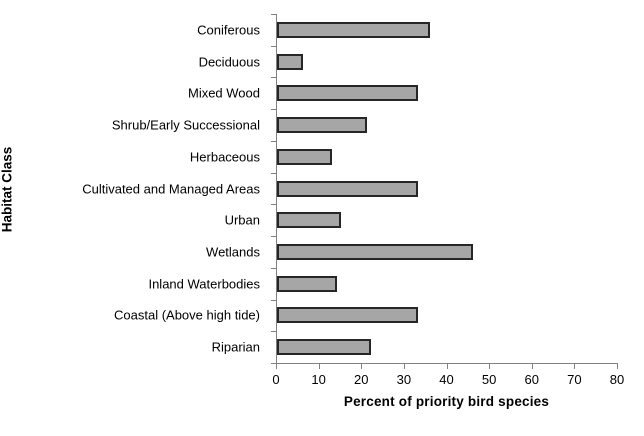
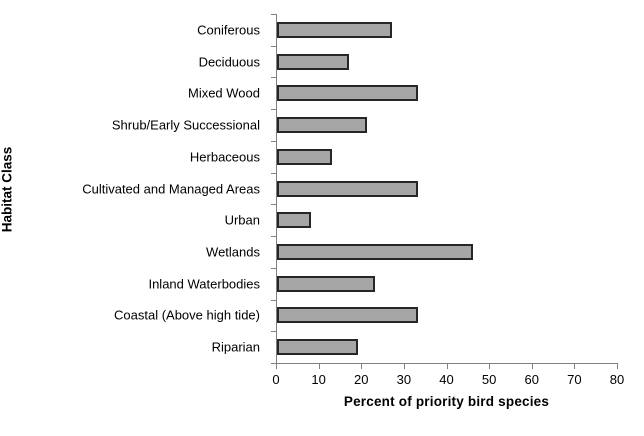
Coniferous: 36 -> 27
Deciduous: 6 -> 17
Urban: 15 -> 8
Inland Waterbodies: 14 -> 23
Riparian: 22 -> 19
